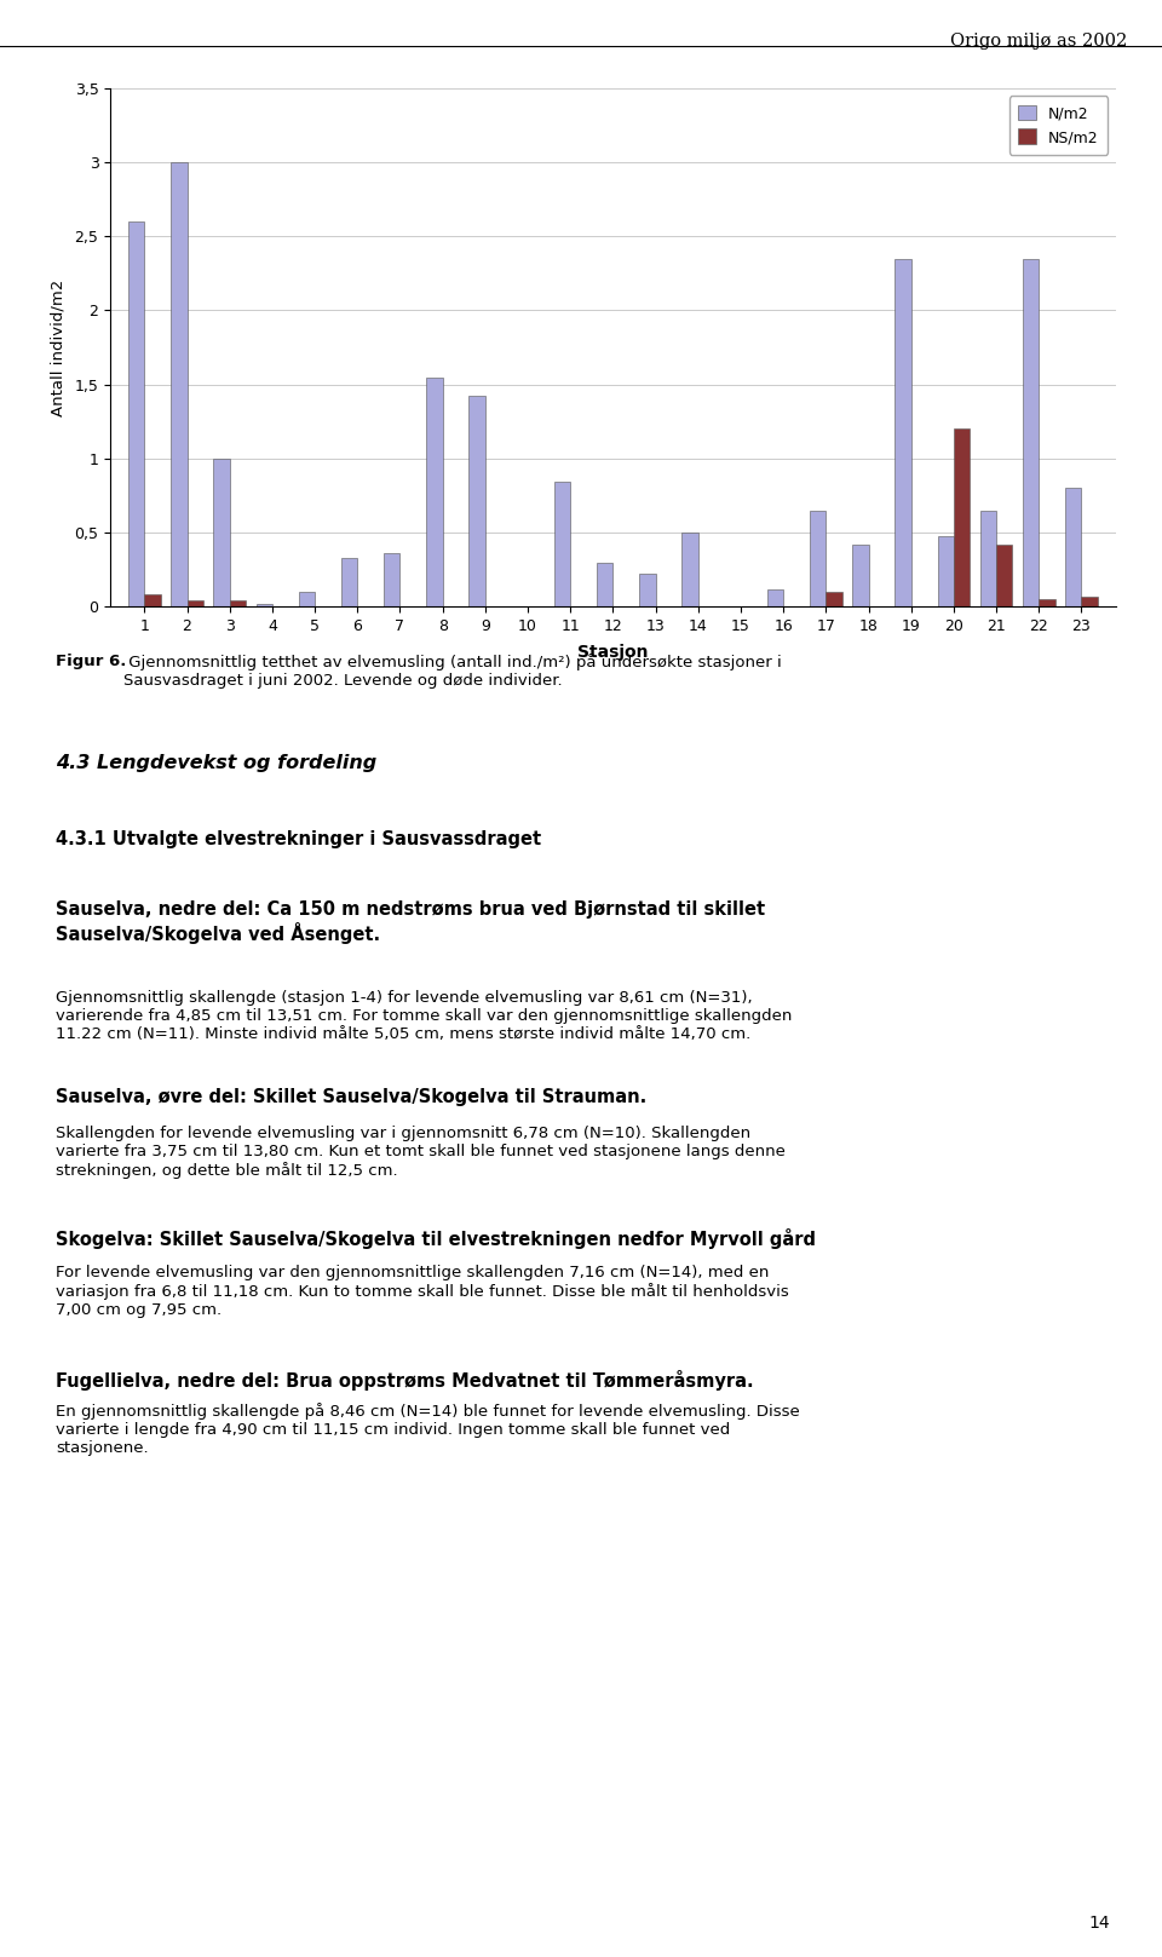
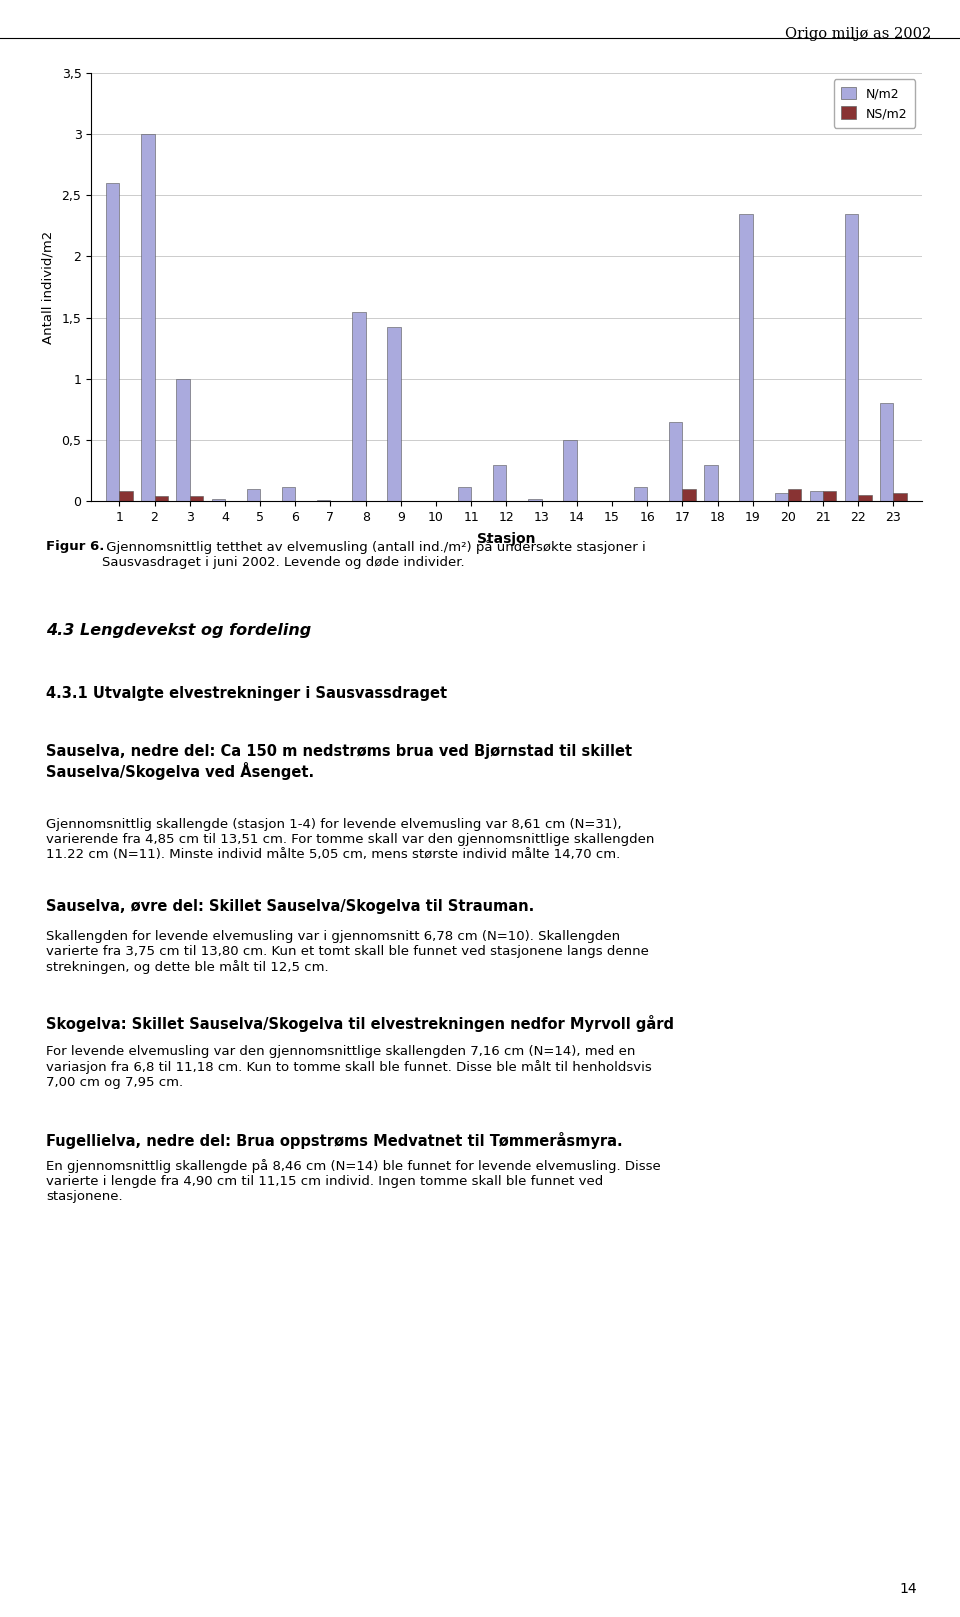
N/m2/6: 0,33 -> 0,12
N/m2/7: 0,36 -> 0,01
N/m2/11: 0,84 -> 0,12
N/m2/13: 0,22 -> 0,02
N/m2/18: 0,42 -> 0,30
N/m2/20: 0,48 -> 0,07
NS/m2/20: 1,20 -> 0,10
N/m2/21: 0,65 -> 0,08
NS/m2/21: 0,42 -> 0,08
